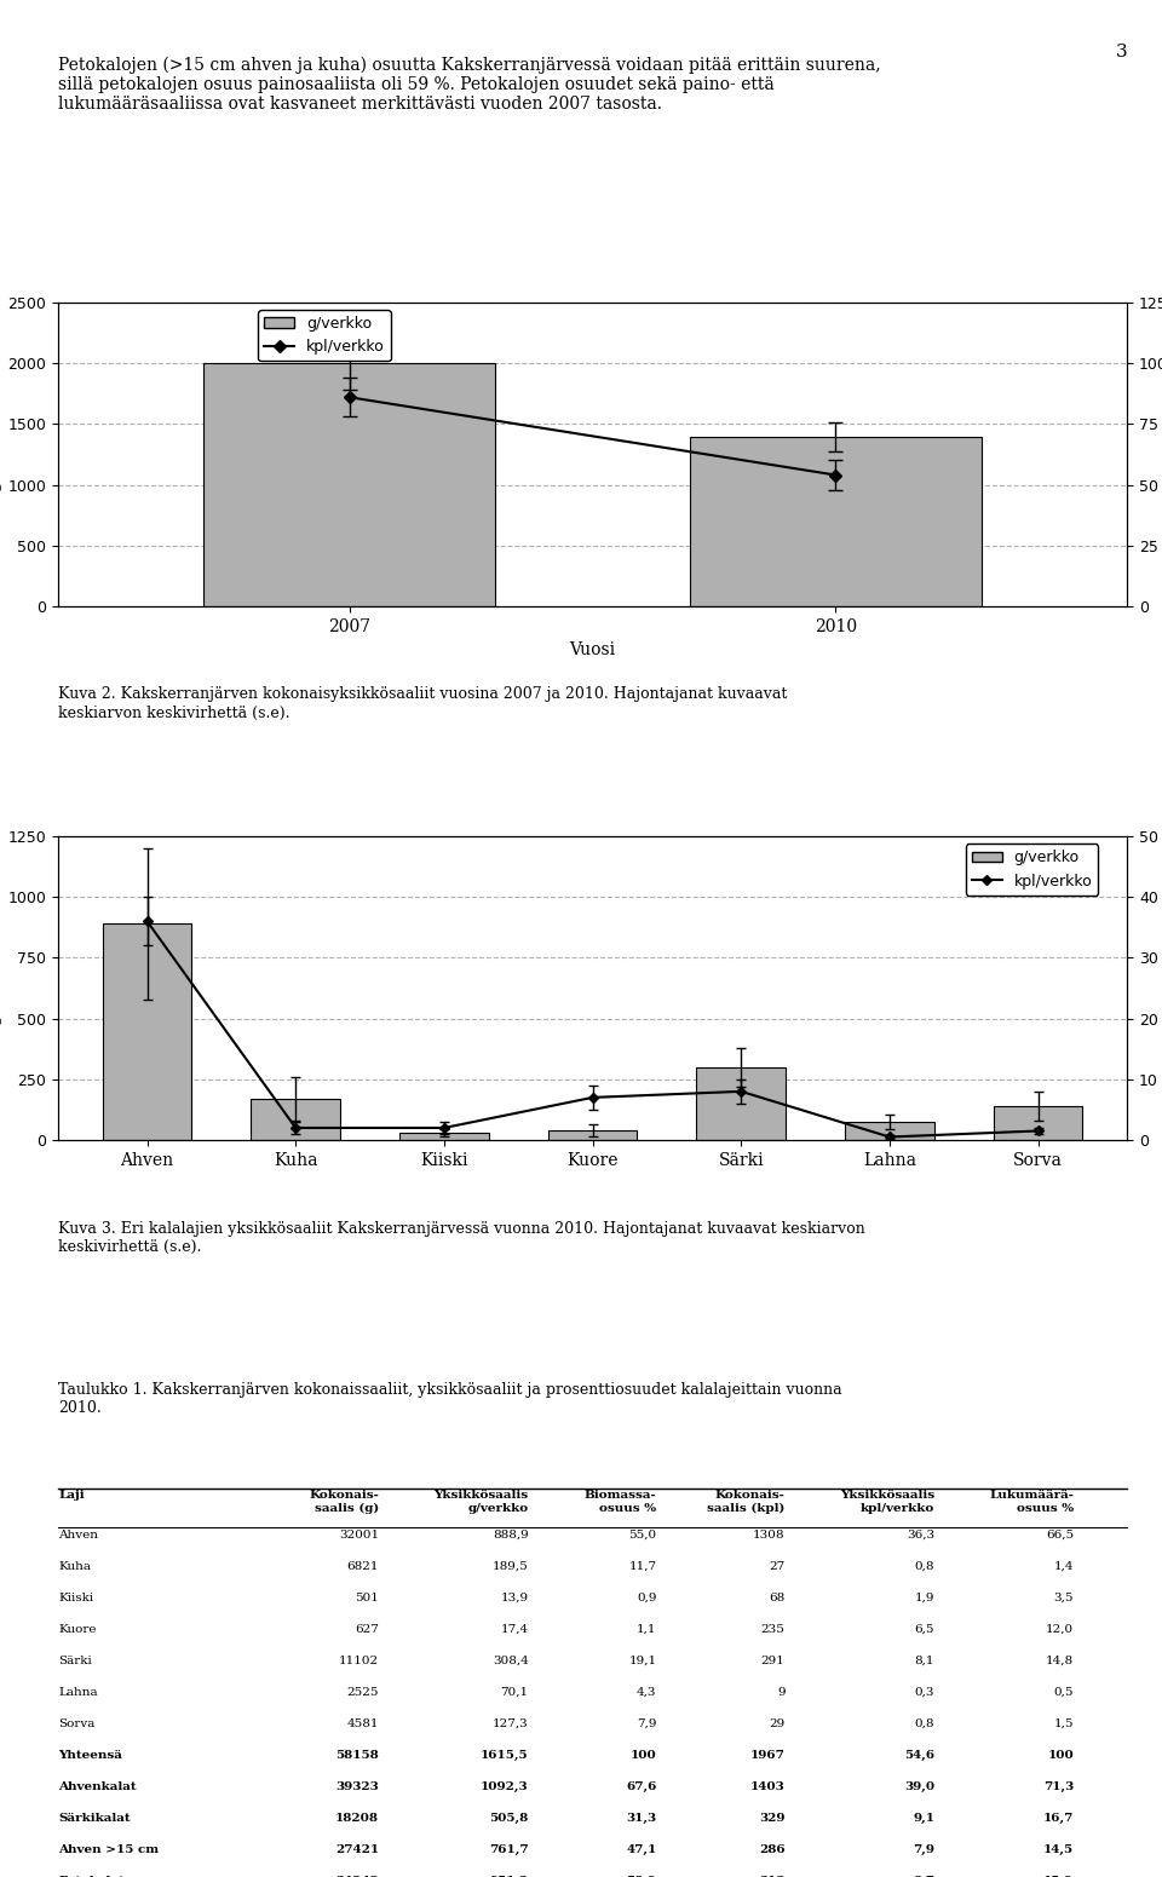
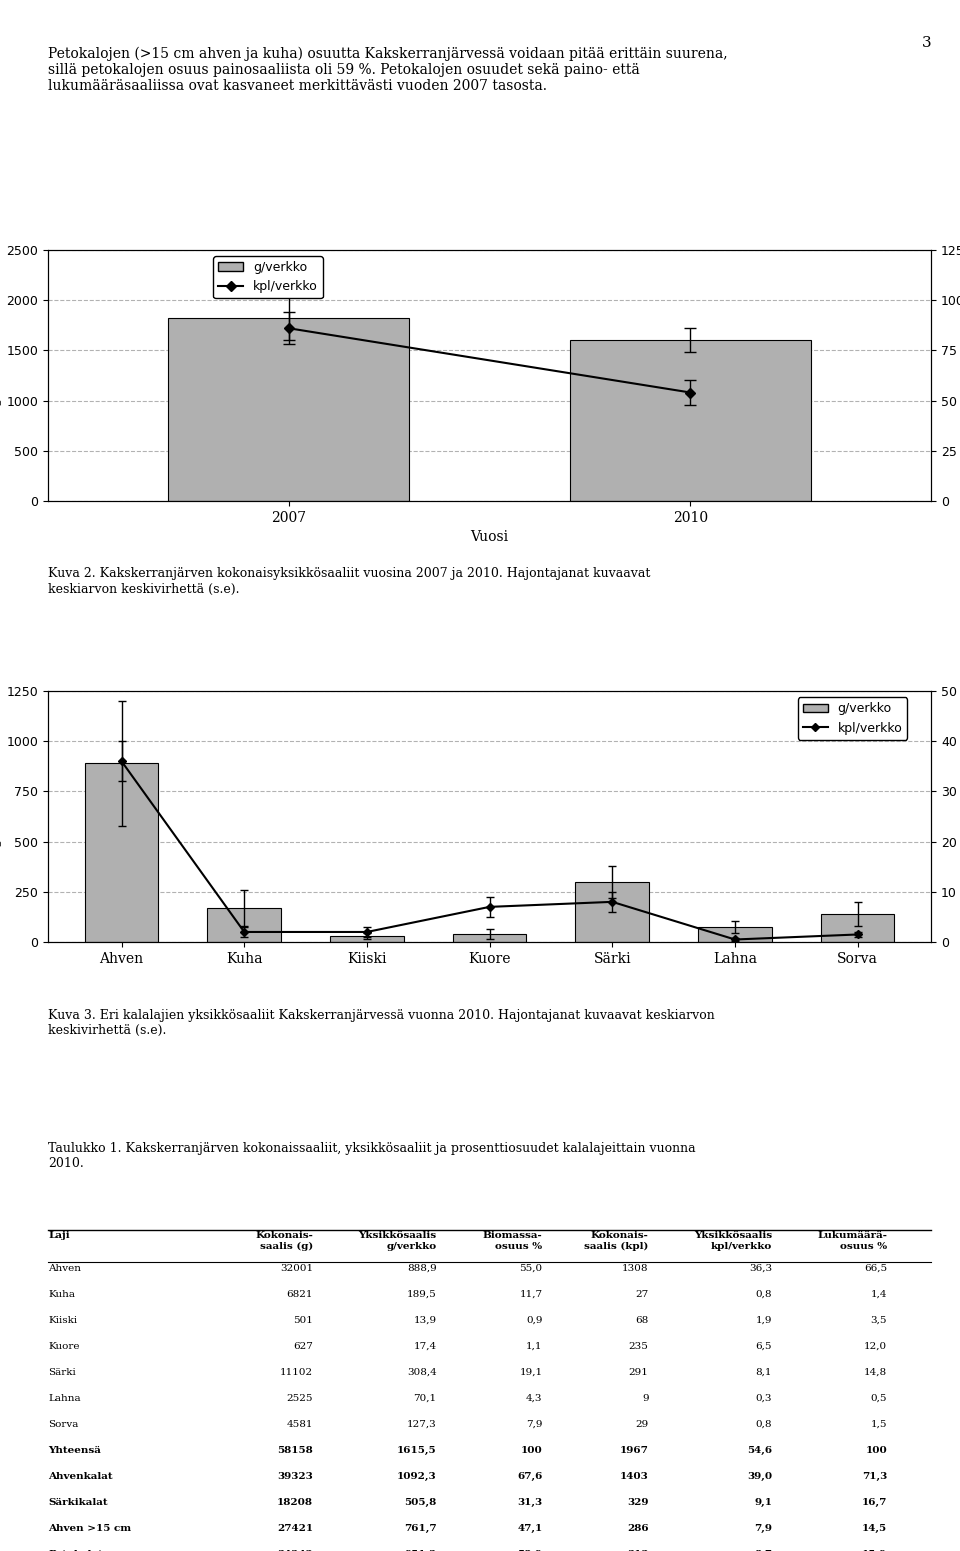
2007: 2000 -> 1820
2010: 1390 -> 1600
